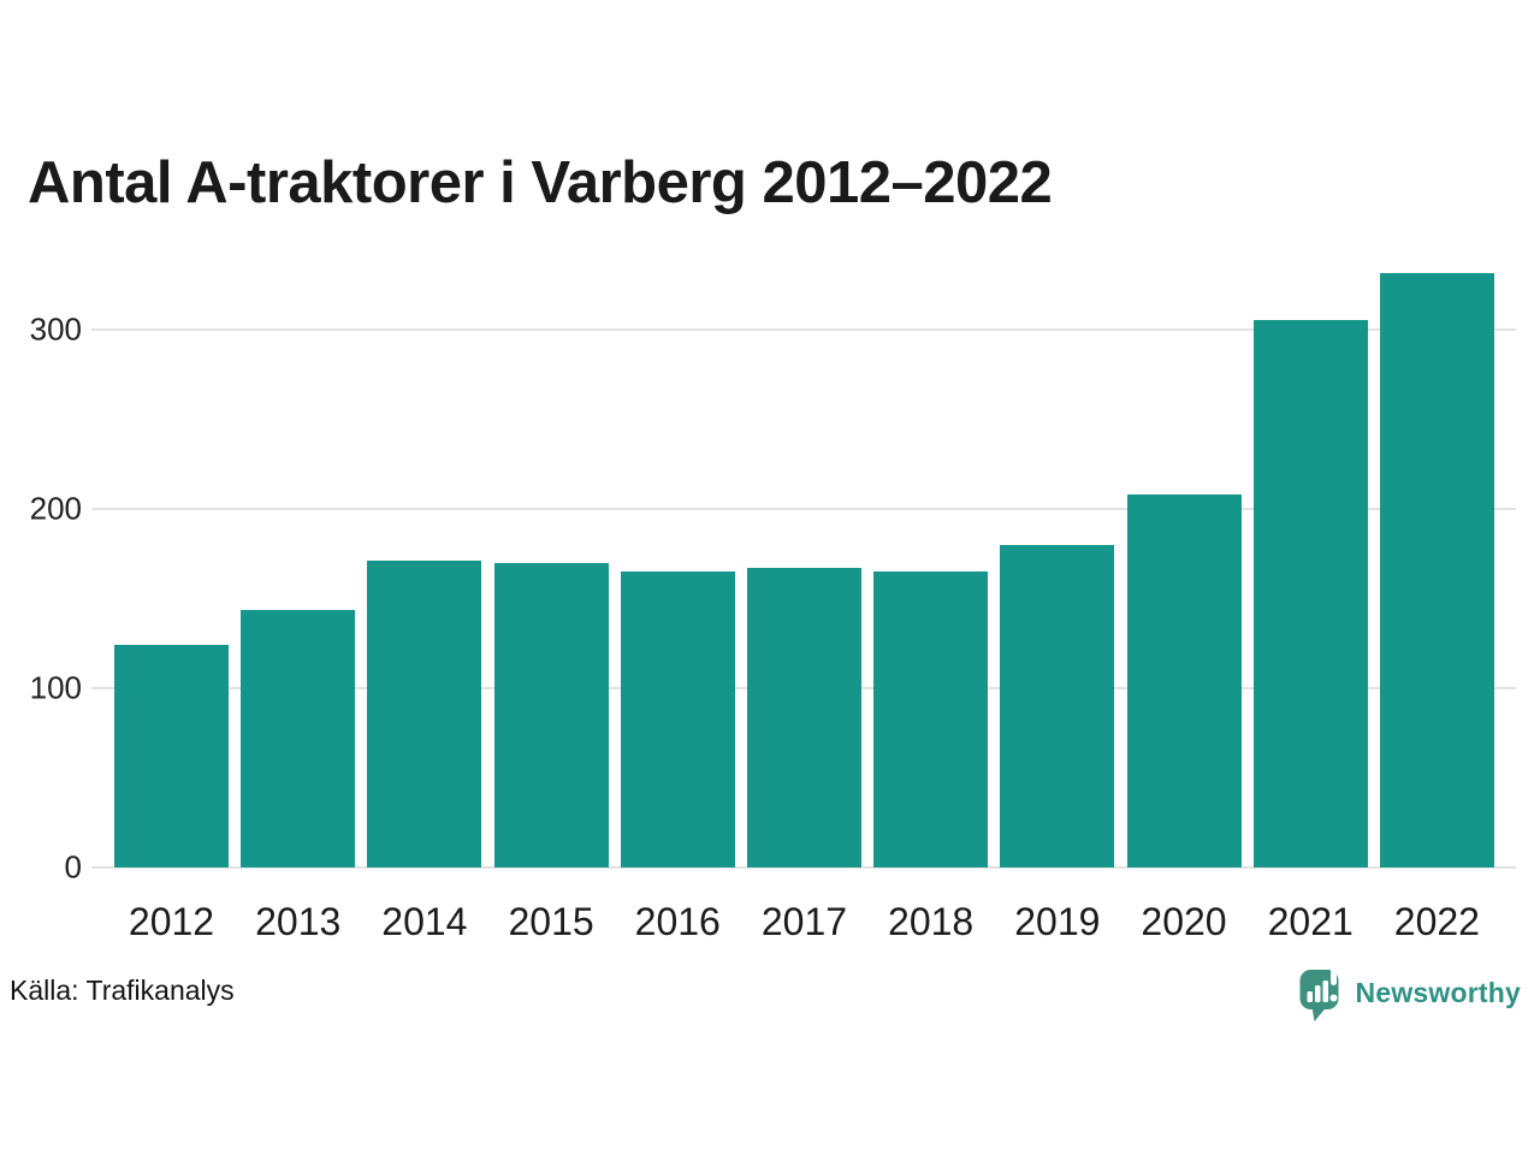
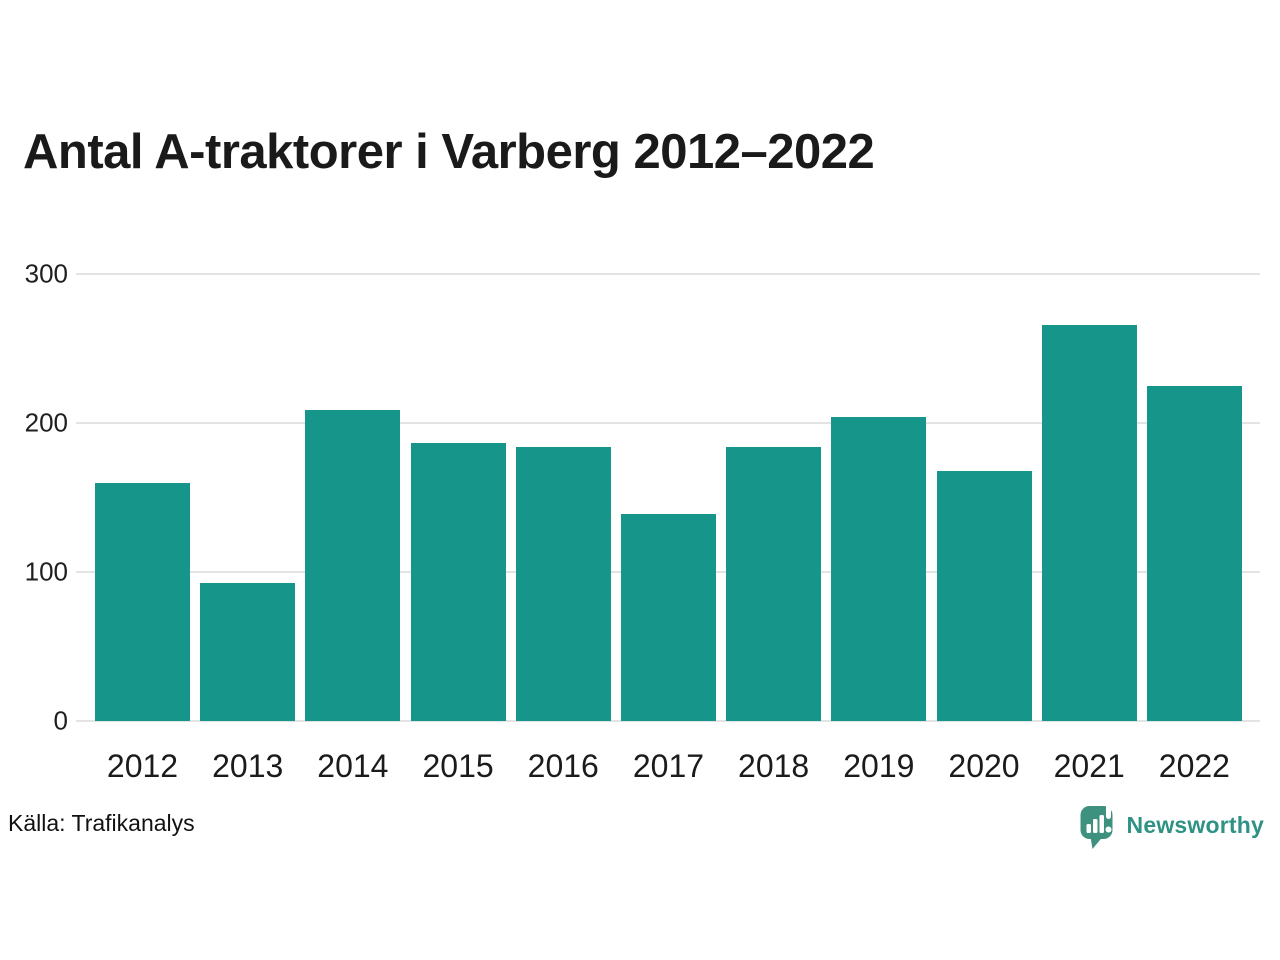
2012: 124 -> 160
2013: 144 -> 93
2014: 171 -> 209
2015: 170 -> 187
2016: 165 -> 184
2017: 167 -> 139
2018: 165 -> 184
2019: 180 -> 204
2020: 208 -> 168
2021: 306 -> 266
2022: 332 -> 225
